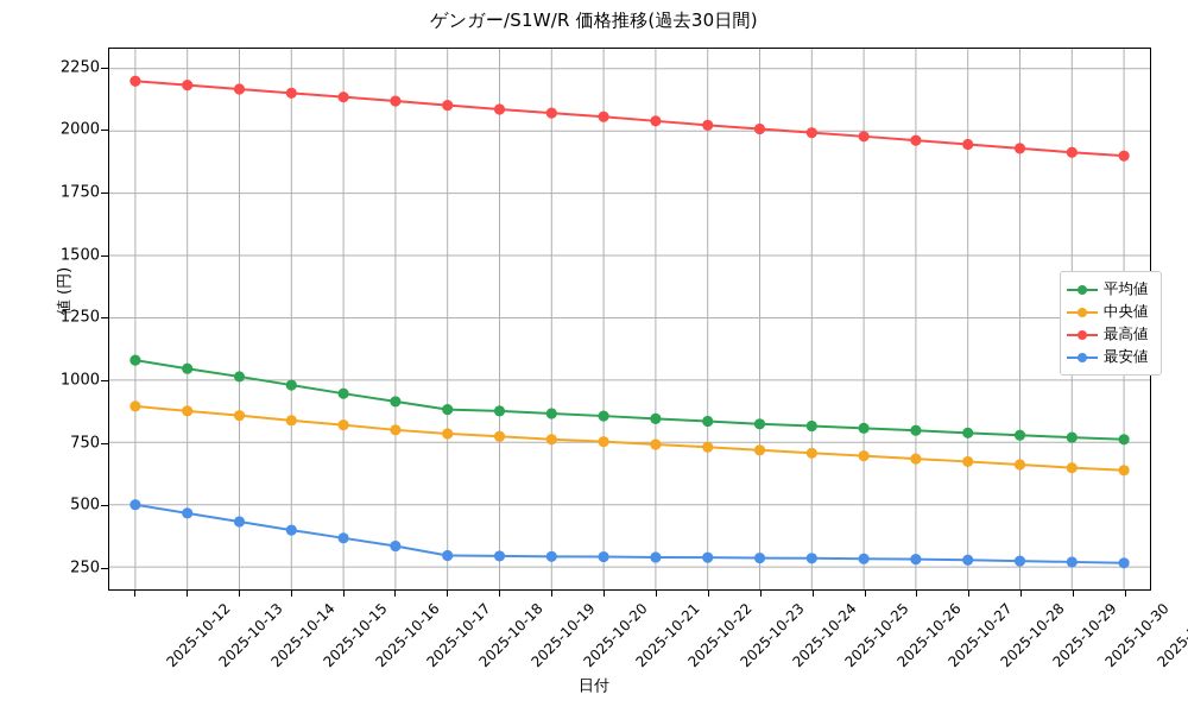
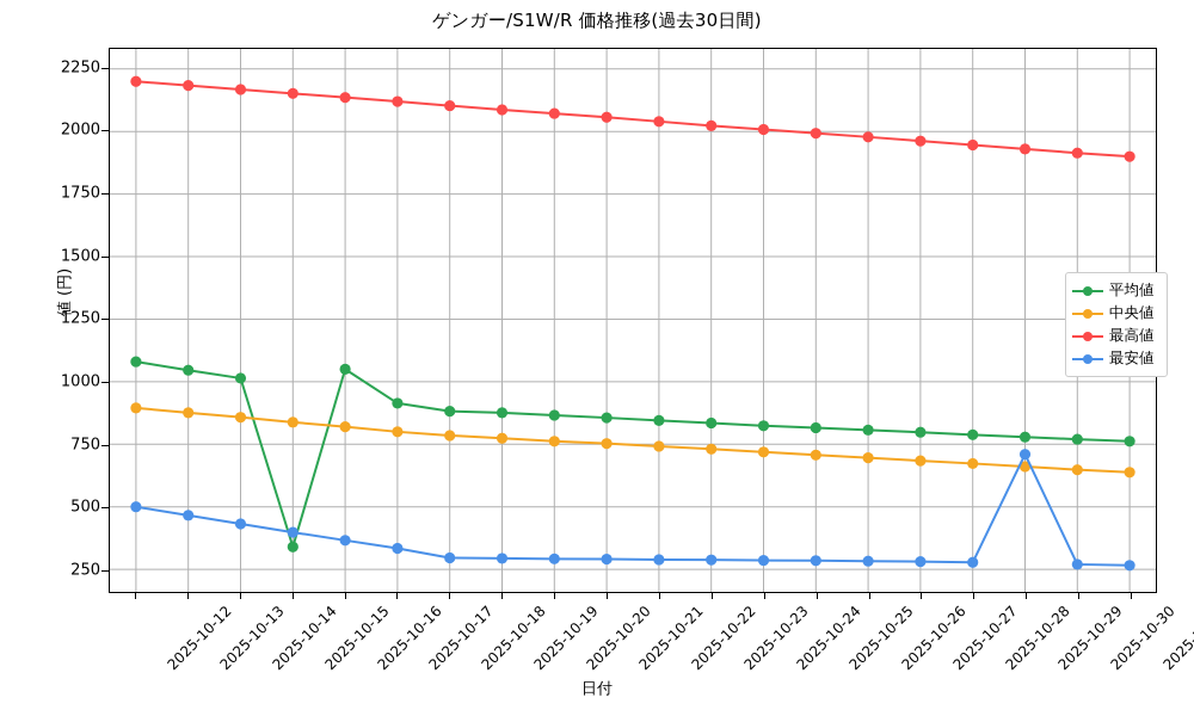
平均値/2025-10-15: 980 -> 340
平均値/2025-10-16: 950 -> 1050
最安値/2025-10-29: 270 -> 710
